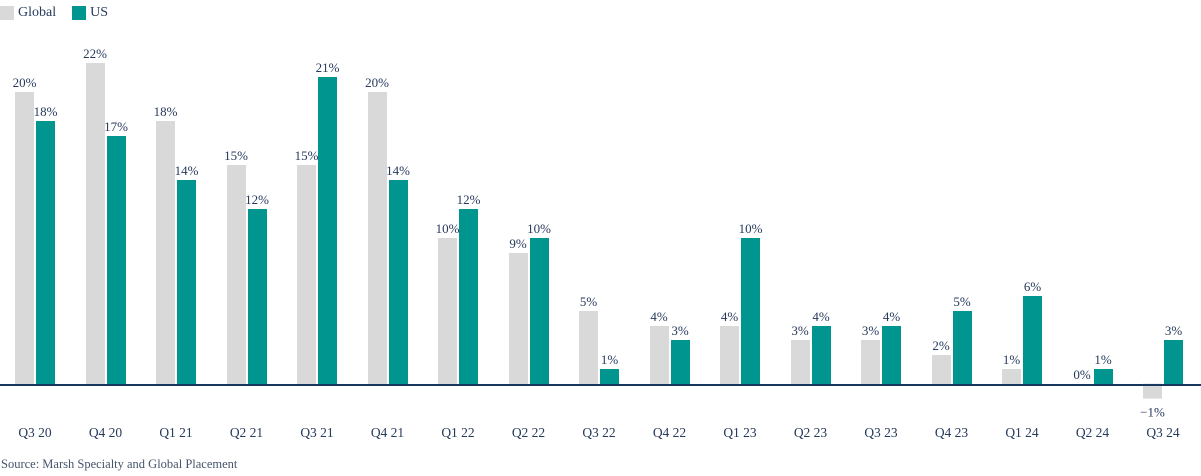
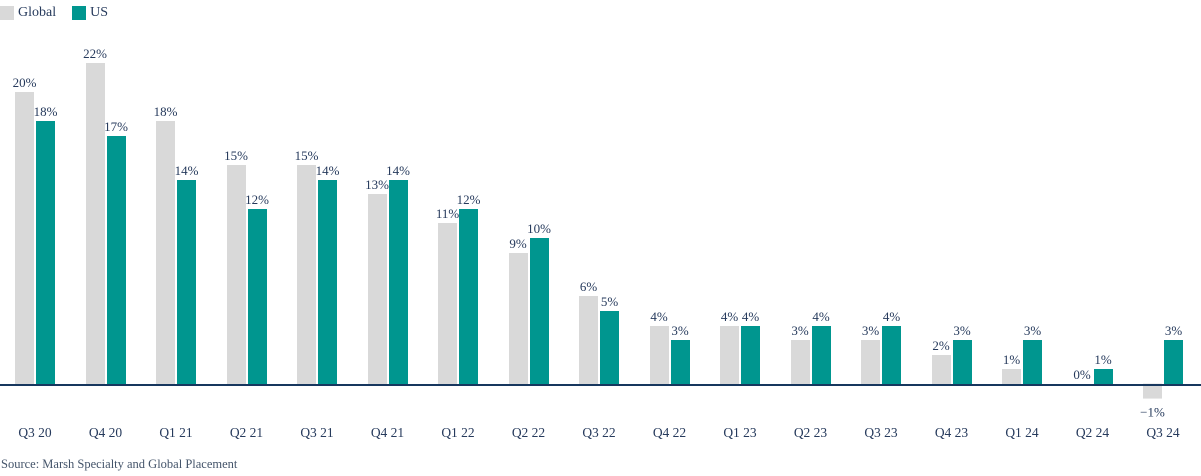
US/Q3 21: 21% -> 14%
Global/Q4 21: 20% -> 13%
Global/Q1 22: 10% -> 11%
Global/Q3 22: 5% -> 6%
US/Q3 22: 1% -> 5%
US/Q1 23: 10% -> 4%
US/Q4 23: 5% -> 3%
US/Q1 24: 6% -> 3%
